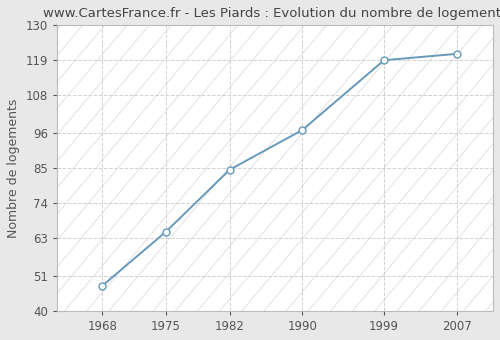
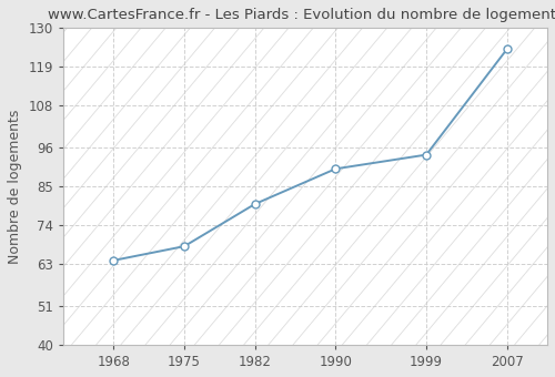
1968: 48.0 -> 64.0
1975: 65.0 -> 68.0
1982: 84.5 -> 80.0
1990: 97.0 -> 90.0
1999: 119.0 -> 94.0
2007: 121.0 -> 124.0
